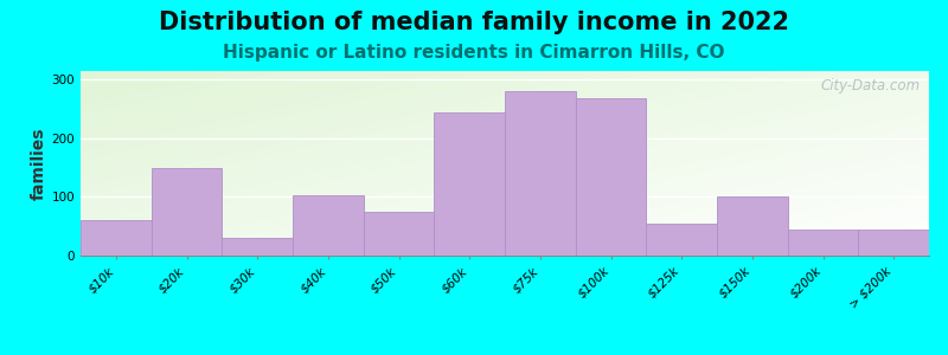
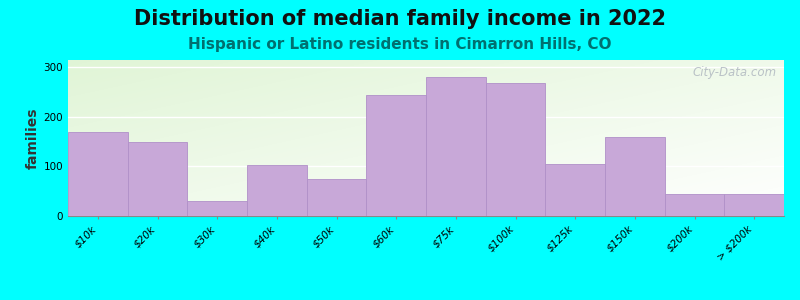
$10k: 60 -> 170
$125k: 55 -> 105
$150k: 100 -> 160
